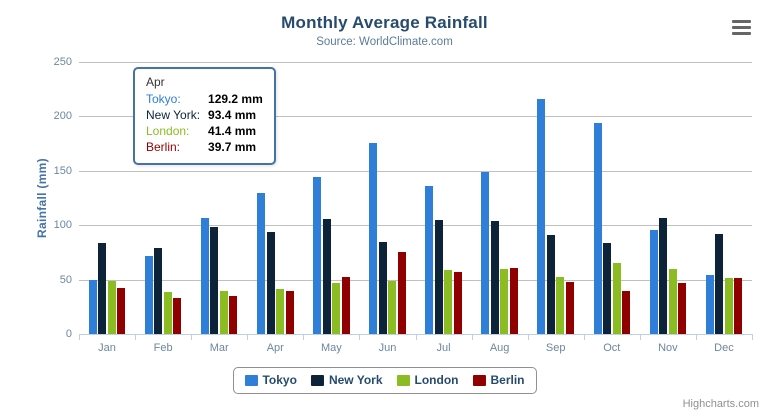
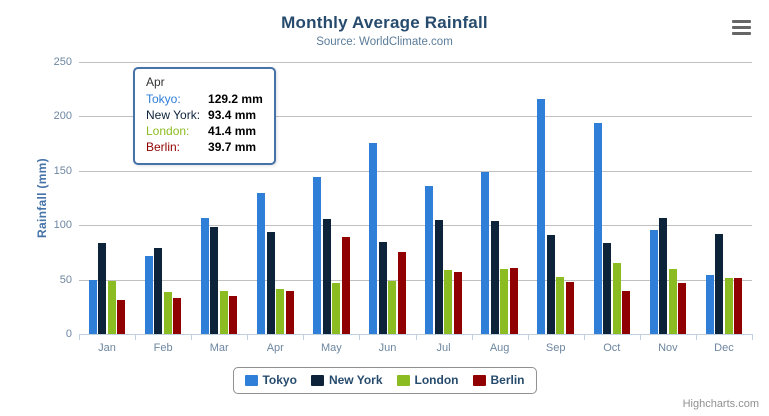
Berlin/Jan: 42 -> 31
Berlin/May: 53 -> 89
